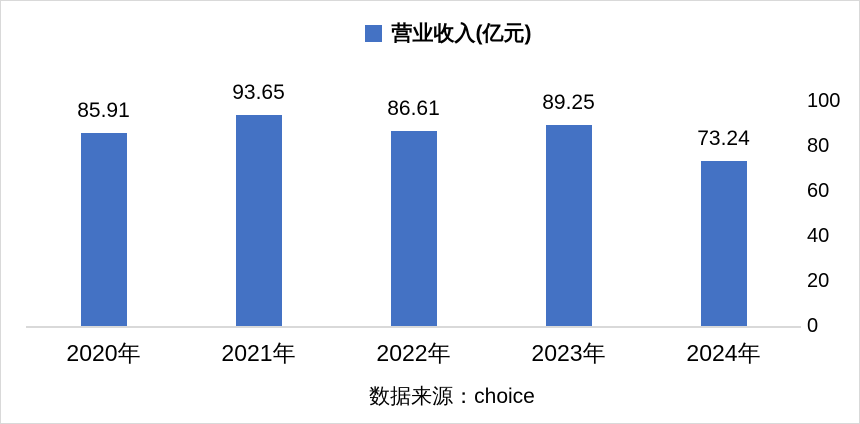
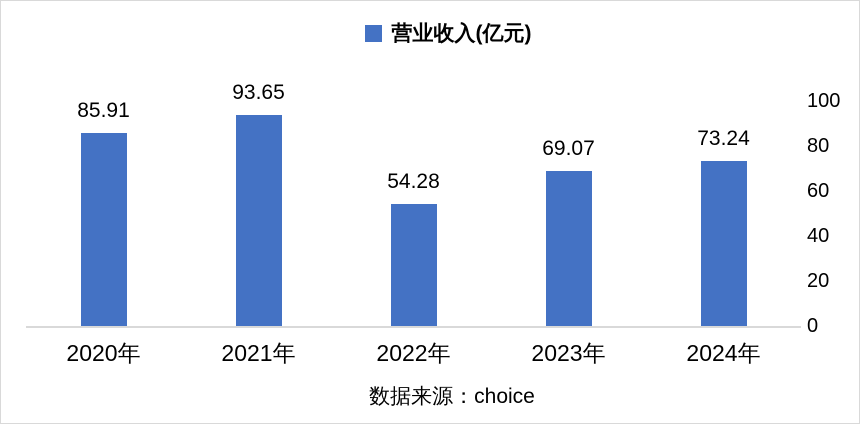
2022年: 86.61 -> 54.28
2023年: 89.25 -> 69.07
